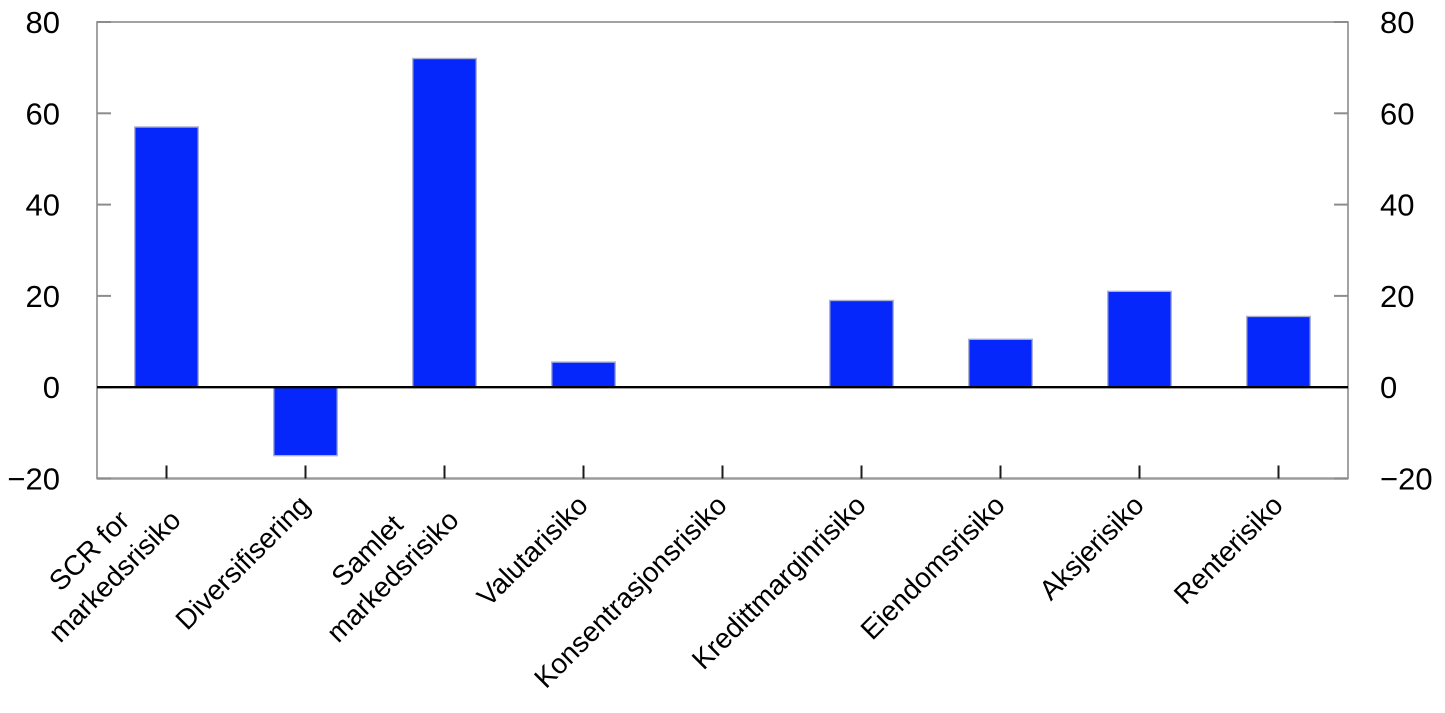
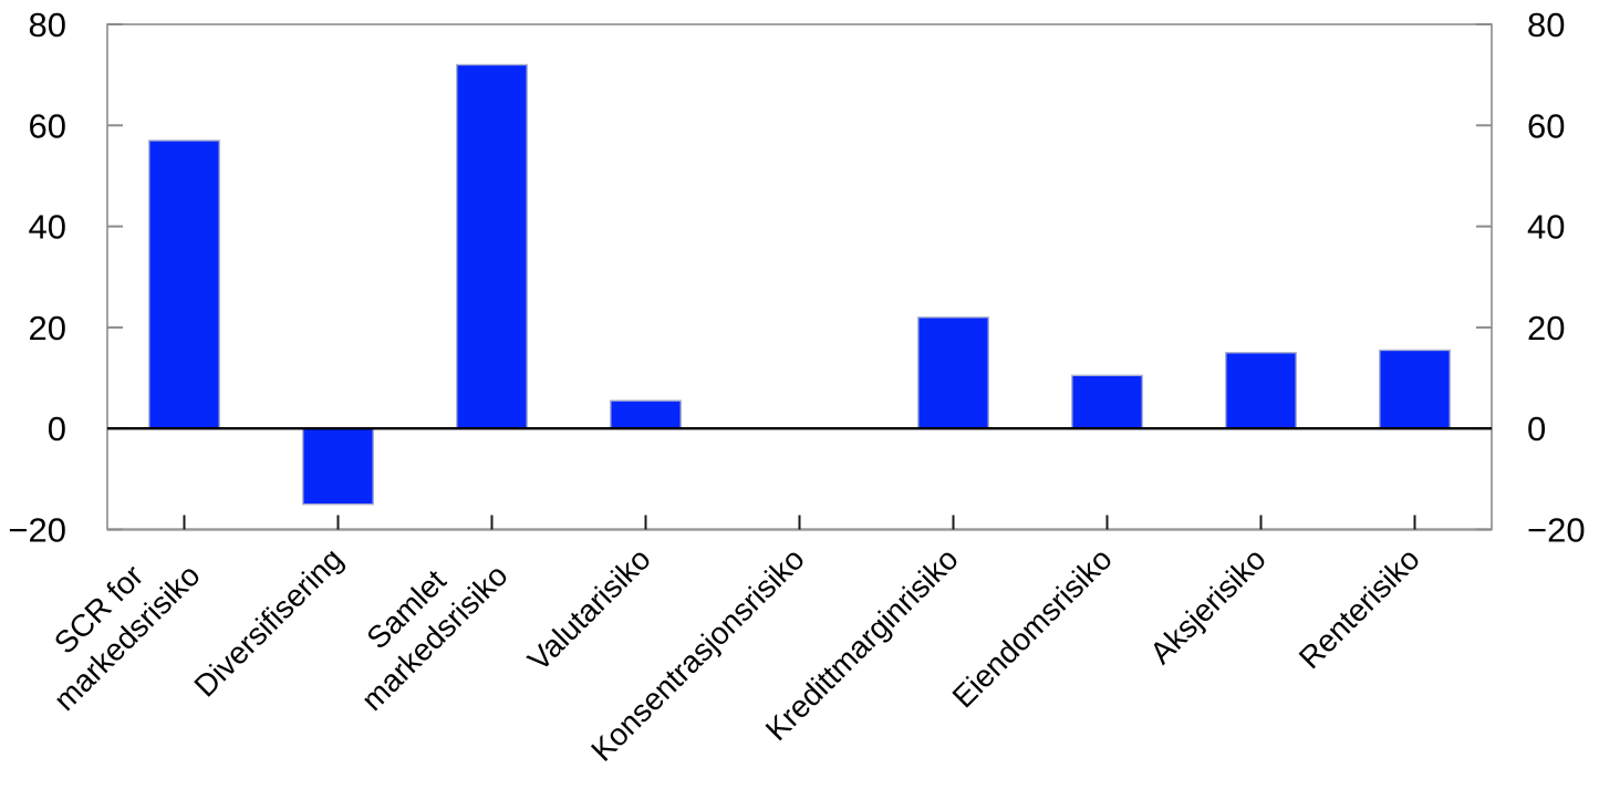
Kredittmarginrisiko: 19 -> 22
Aksjerisiko: 21 -> 15
